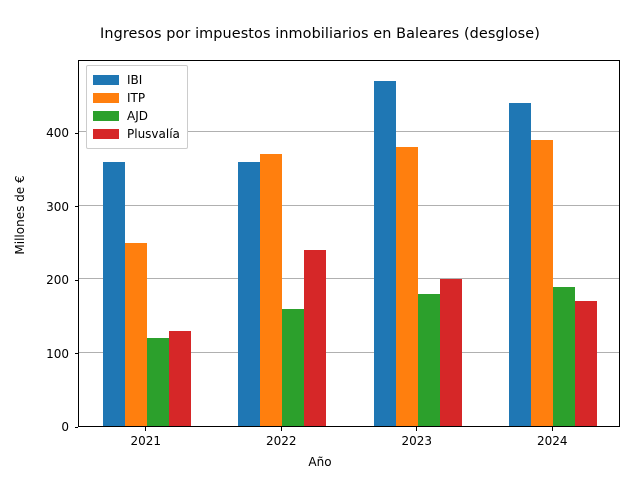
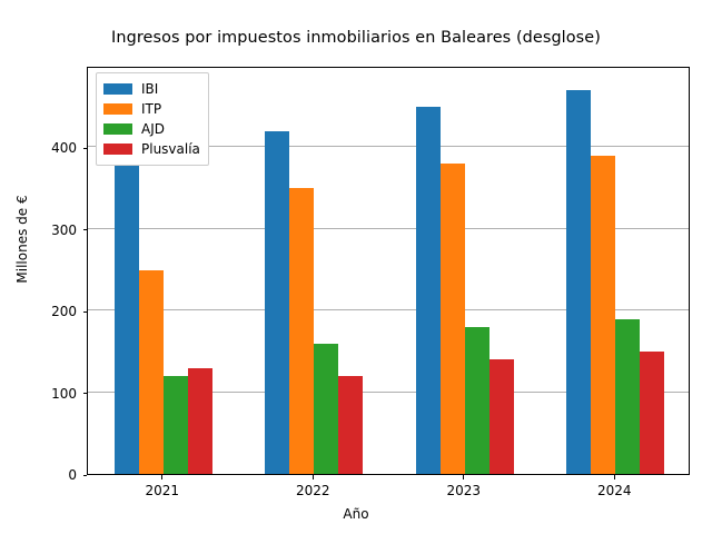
IBI/2021: 360 -> 390
IBI/2022: 360 -> 420
ITP/2022: 370 -> 350
Plusvalía/2022: 240 -> 120
IBI/2023: 470 -> 450
Plusvalía/2023: 200 -> 140
IBI/2024: 440 -> 470
Plusvalía/2024: 170 -> 150
